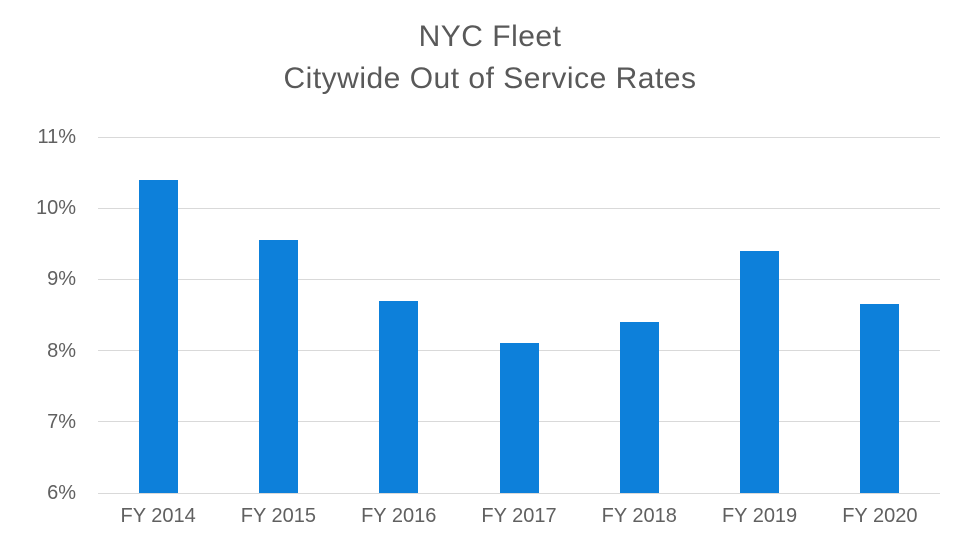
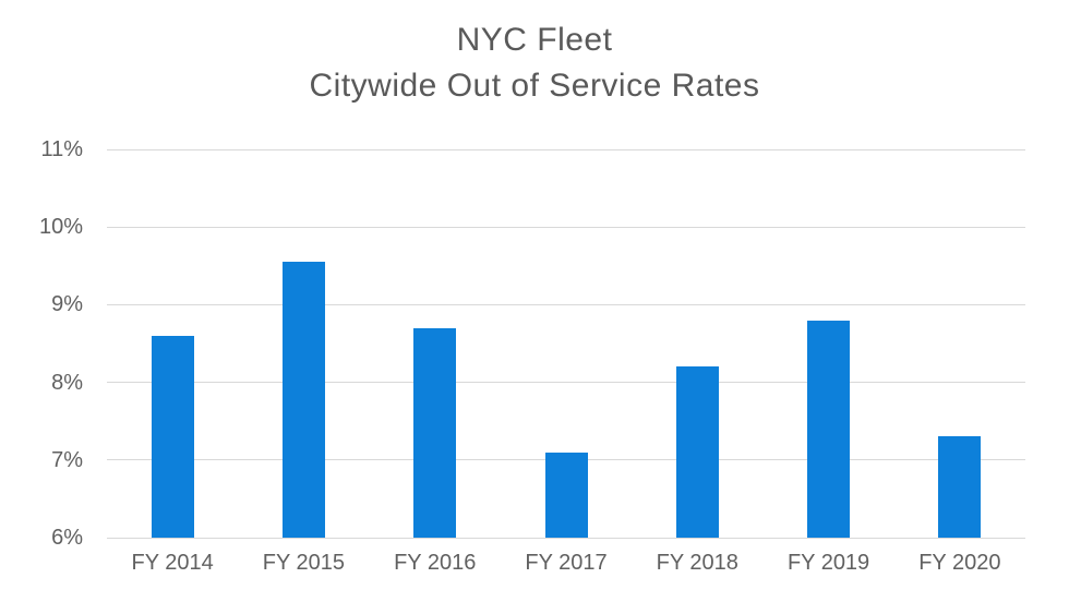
FY 2014: 10.4% -> 8.6%
FY 2017: 8.1% -> 7.1%
FY 2018: 8.4% -> 8.2%
FY 2019: 9.4% -> 8.8%
FY 2020: 8.7% -> 7.3%
